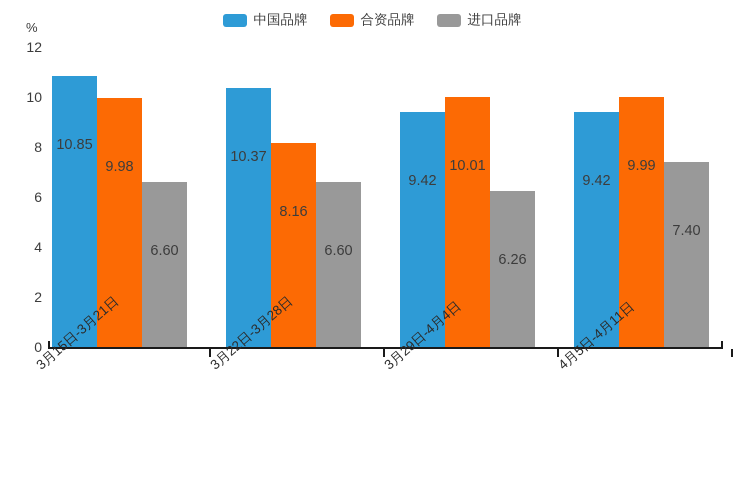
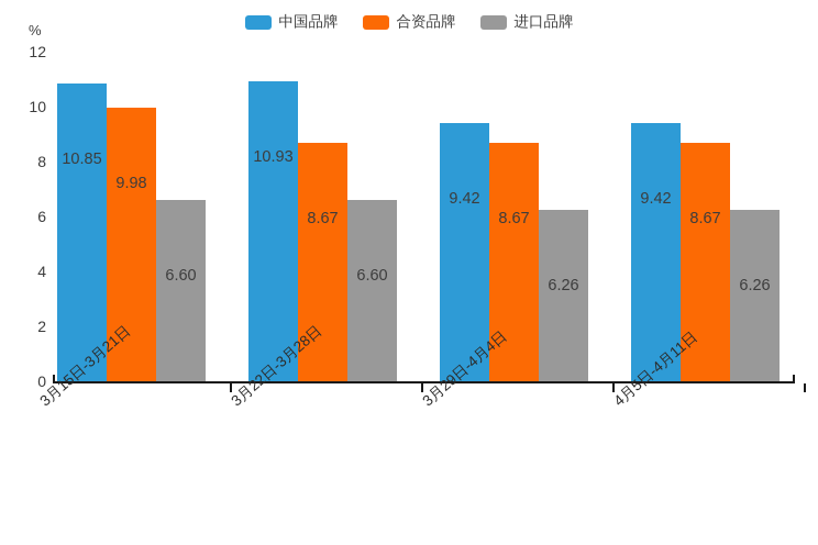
中国品牌/3月22日-3月28日: 10.37 -> 10.93
合资品牌/3月22日-3月28日: 8.16 -> 8.67
合资品牌/3月29日-4月4日: 10.01 -> 8.67
合资品牌/4月5日-4月11日: 9.99 -> 8.67
进口品牌/4月5日-4月11日: 7.40 -> 6.26
